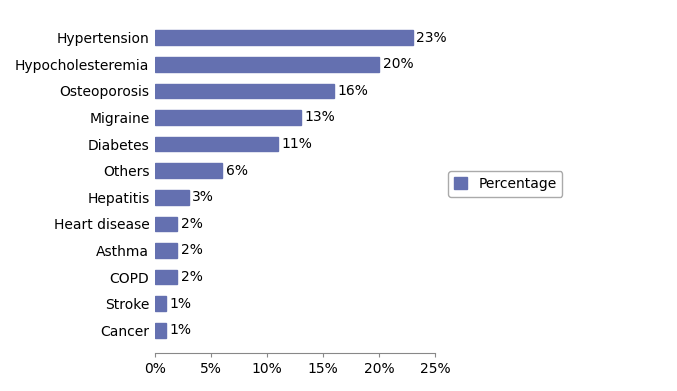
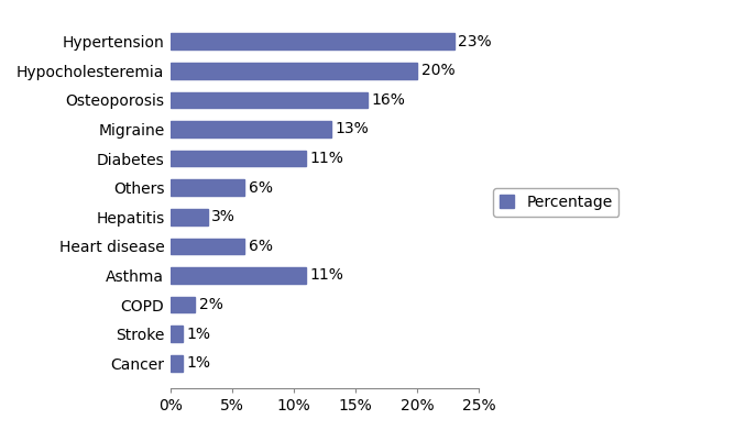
Heart disease: 2% -> 6%
Asthma: 2% -> 11%
